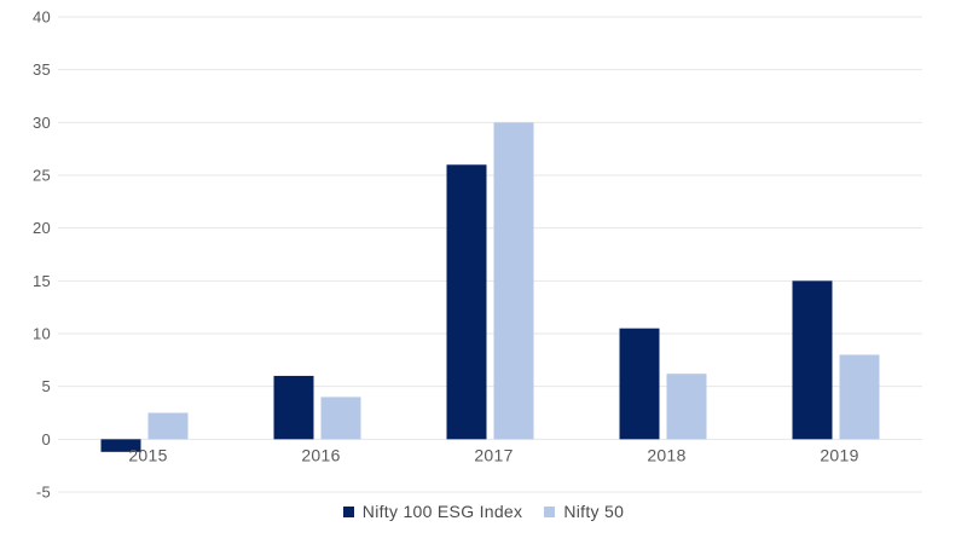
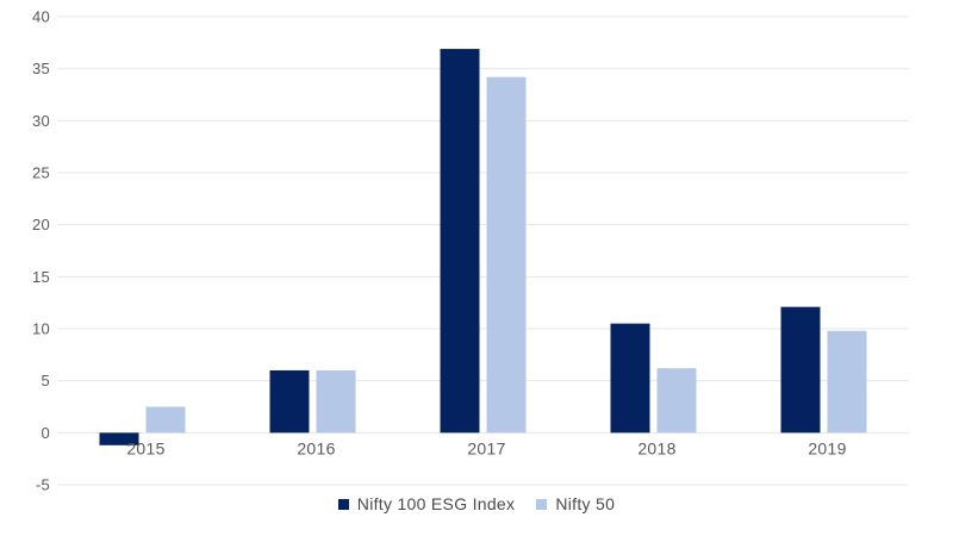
Nifty 50/2016: 4 -> 6
Nifty 100 ESG Index/2017: 26 -> 37
Nifty 50/2017: 30 -> 34
Nifty 100 ESG Index/2019: 15 -> 12
Nifty 50/2019: 8 -> 10
